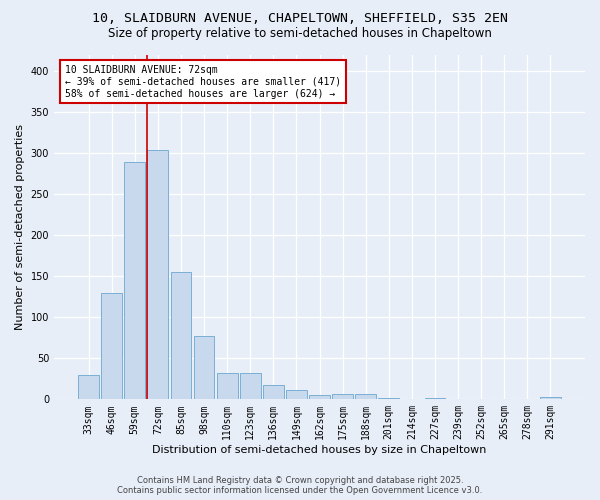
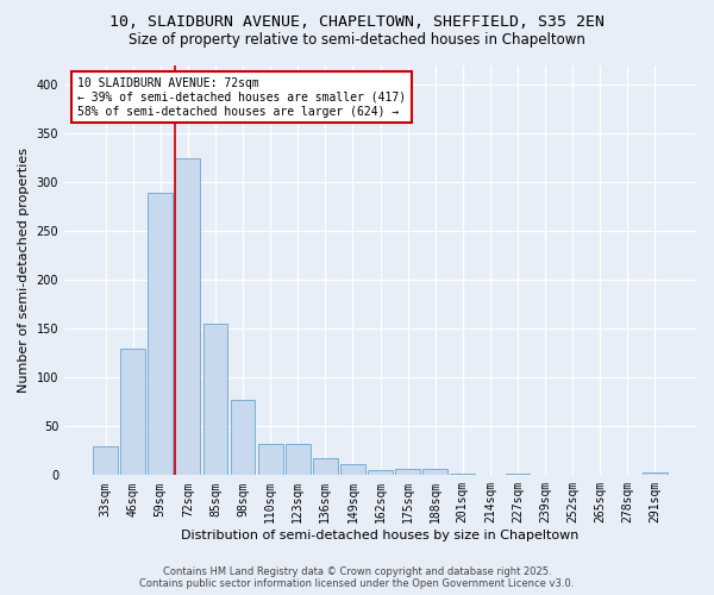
72sqm: 304 -> 325
